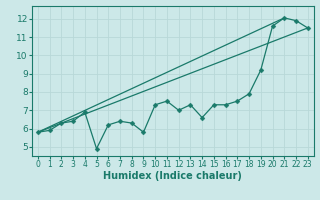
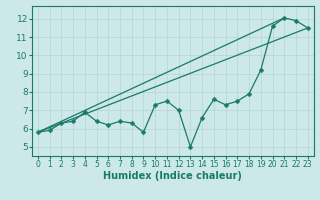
5: 4.9 -> 6.4
13: 7.3 -> 5.0
15: 7.3 -> 7.6
